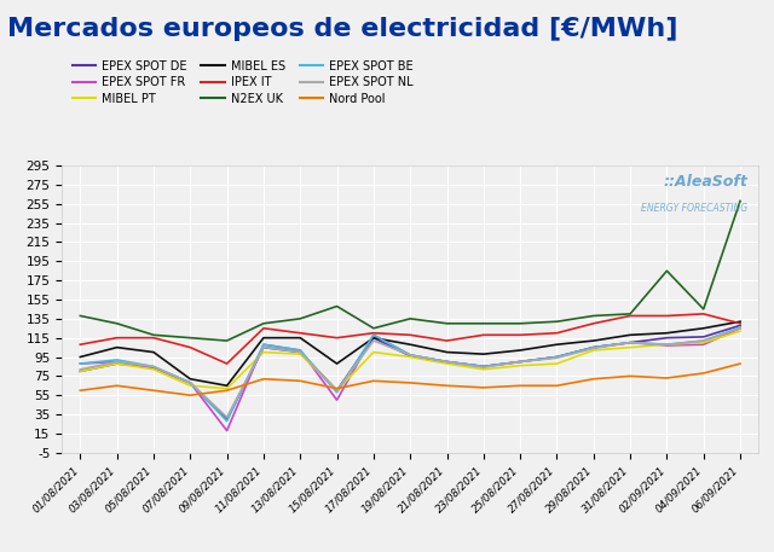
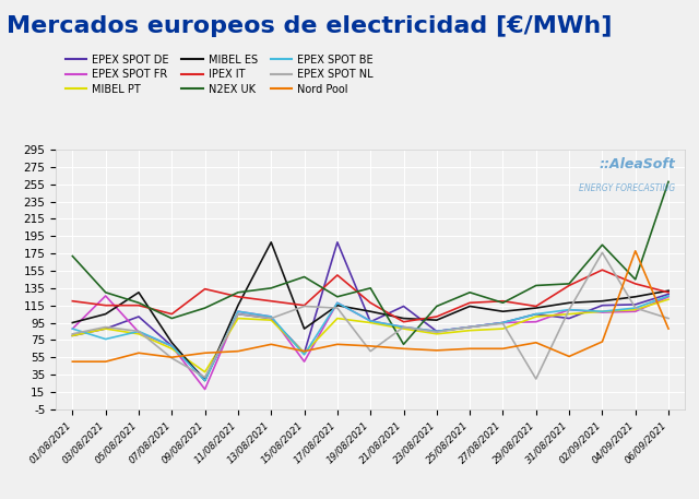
IPEX IT/01/08/2021: 108 -> 120
N2EX UK/01/08/2021: 138 -> 172
Nord Pool/01/08/2021: 60 -> 50
EPEX SPOT FR/03/08/2021: 90 -> 126
EPEX SPOT BE/03/08/2021: 92 -> 76
Nord Pool/03/08/2021: 65 -> 50
EPEX SPOT DE/05/08/2021: 84 -> 102
MIBEL ES/05/08/2021: 100 -> 130
N2EX UK/07/08/2021: 115 -> 100
EPEX SPOT NL/07/08/2021: 68 -> 54
MIBEL PT/09/08/2021: 62 -> 38
MIBEL ES/09/08/2021: 65 -> 28
IPEX IT/09/08/2021: 88 -> 134
Nord Pool/11/08/2021: 72 -> 62
MIBEL ES/13/08/2021: 115 -> 188
EPEX SPOT NL/15/08/2021: 60 -> 114
EPEX SPOT DE/17/08/2021: 115 -> 188
IPEX IT/17/08/2021: 120 -> 150
EPEX SPOT NL/19/08/2021: 97 -> 62
EPEX SPOT DE/21/08/2021: 90 -> 114
IPEX IT/21/08/2021: 112 -> 96
N2EX UK/21/08/2021: 130 -> 70
IPEX IT/23/08/2021: 118 -> 102
N2EX UK/23/08/2021: 130 -> 114
MIBEL ES/25/08/2021: 102 -> 114
N2EX UK/27/08/2021: 132 -> 118
EPEX SPOT FR/29/08/2021: 105 -> 96
IPEX IT/29/08/2021: 130 -> 114
EPEX SPOT NL/29/08/2021: 104 -> 30
EPEX SPOT DE/31/08/2021: 110 -> 100
Nord Pool/31/08/2021: 75 -> 56
IPEX IT/02/09/2021: 138 -> 156
EPEX SPOT NL/02/09/2021: 108 -> 176
Nord Pool/04/09/2021: 78 -> 178
EPEX SPOT NL/06/09/2021: 125 -> 100
